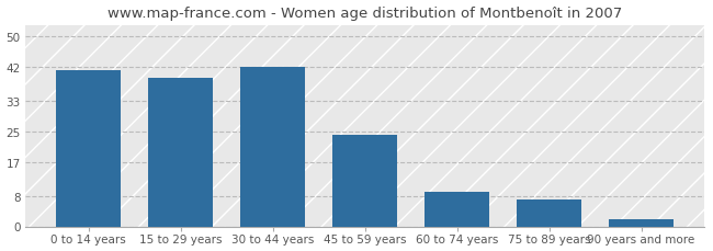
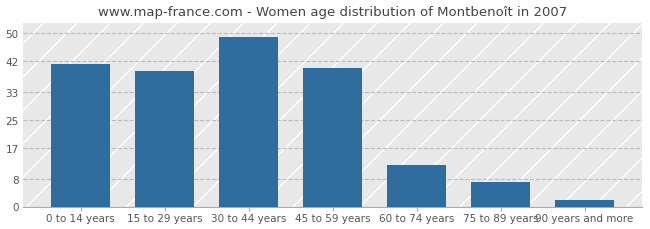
30 to 44 years: 42 -> 49
45 to 59 years: 24 -> 40
60 to 74 years: 9 -> 12
